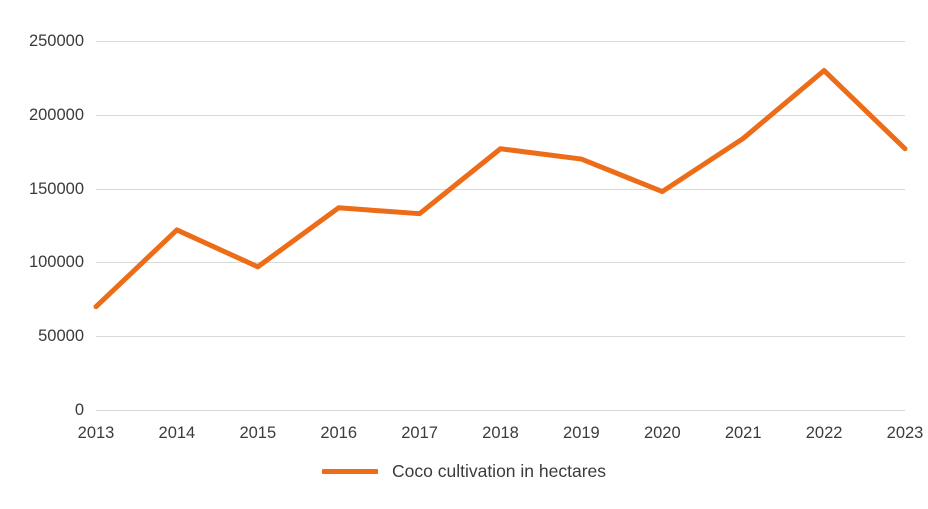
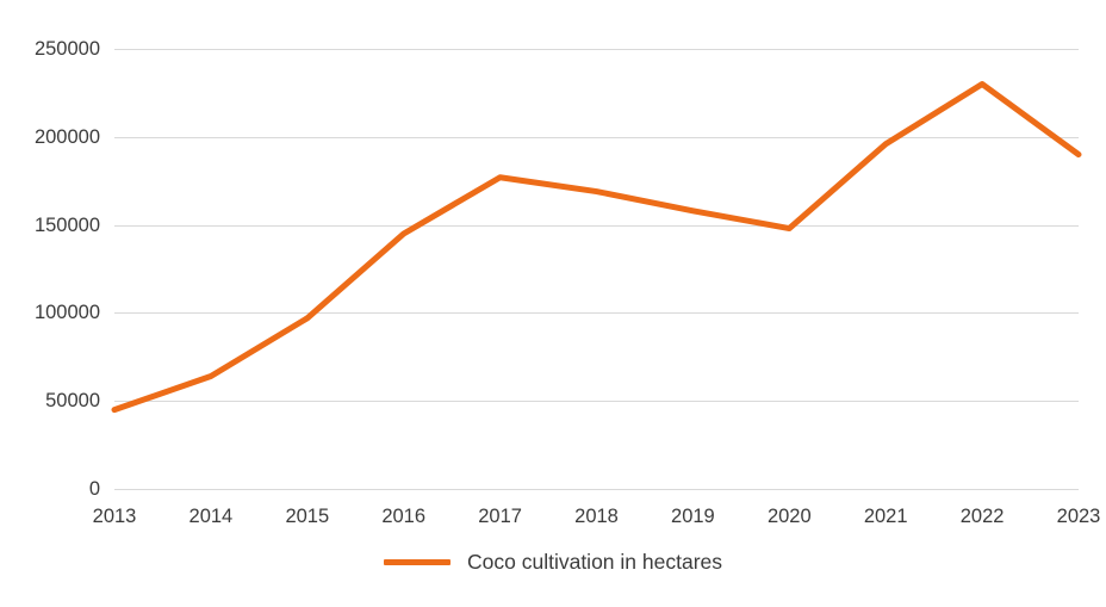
2013: 70000 -> 45000
2014: 122000 -> 64000
2016: 137000 -> 145000
2017: 133000 -> 177000
2018: 177000 -> 169000
2019: 170000 -> 158000
2021: 184000 -> 196000
2023: 177000 -> 190000
